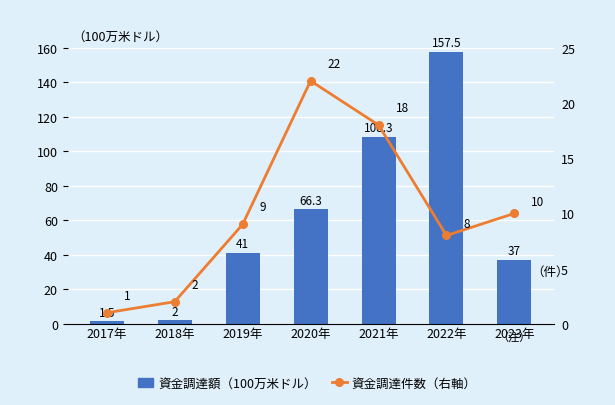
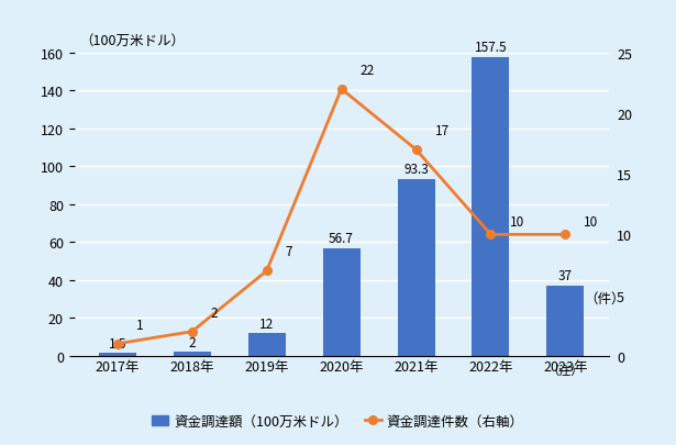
資金調達額（100万米ドル）/2019年: 41 -> 12
資金調達件数（右軸）/2019年: 9 -> 7
資金調達額（100万米ドル）/2020年: 66.3 -> 56.7
資金調達額（100万米ドル）/2021年: 108.3 -> 93.3
資金調達件数（右軸）/2021年: 18 -> 17
資金調達件数（右軸）/2022年: 8 -> 10
